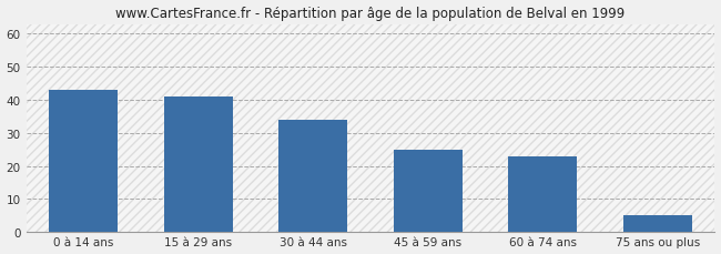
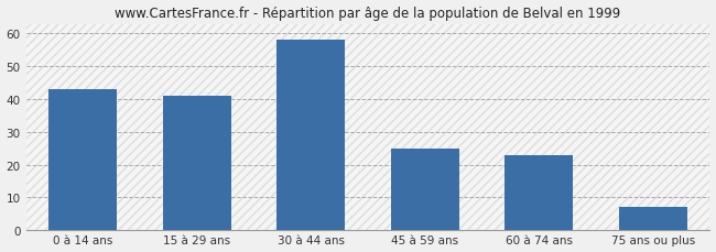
30 à 44 ans: 34 -> 58
75 ans ou plus: 5 -> 7
